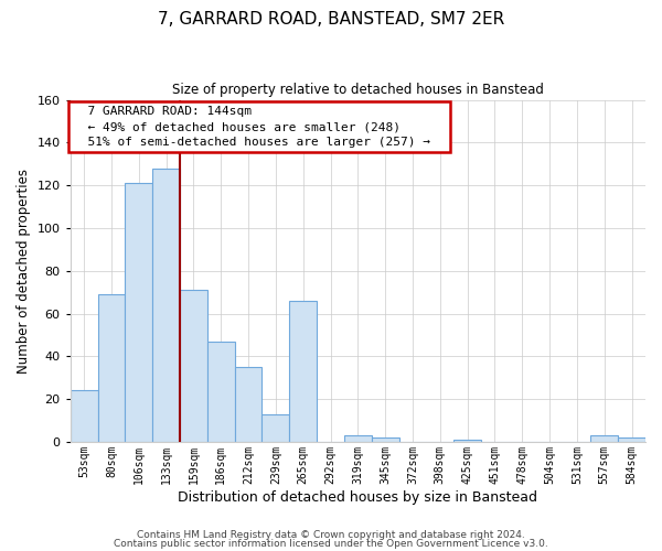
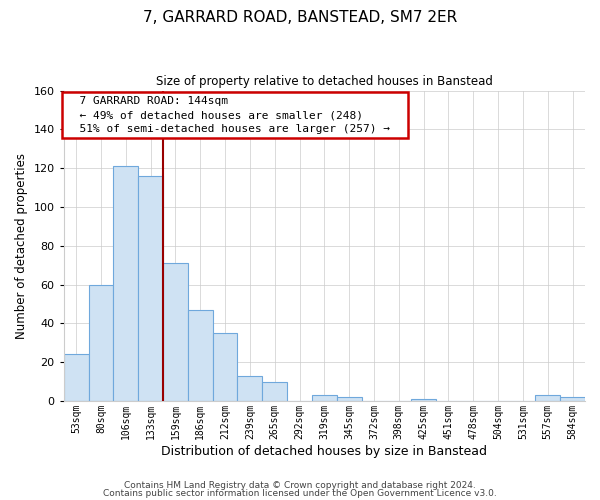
80sqm: 69 -> 60
133sqm: 128 -> 116
265sqm: 66 -> 10
